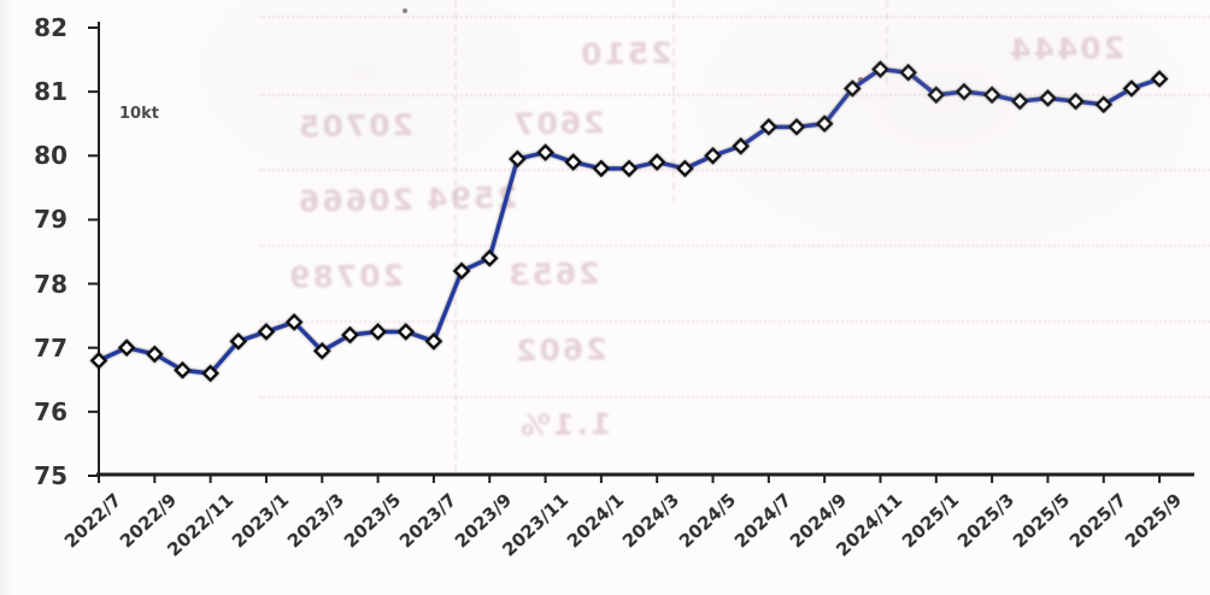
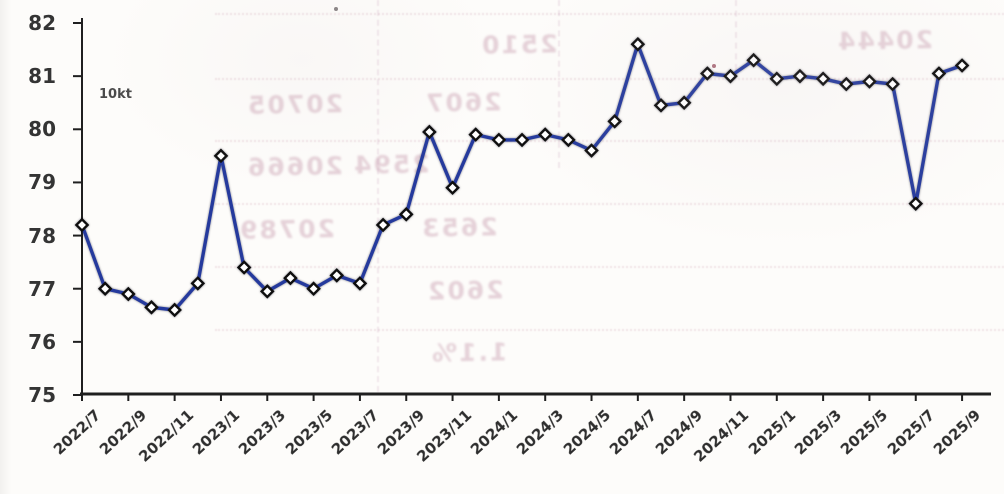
2022/7: 76.8 -> 78.2
2023/1: 77.2 -> 79.5
2023/5: 77.2 -> 77.0
2023/11: 80.0 -> 78.9
2024/5: 80.0 -> 79.6
2024/7: 80.5 -> 81.6
2024/11: 81.3 -> 81.0
2025/7: 80.8 -> 78.6
